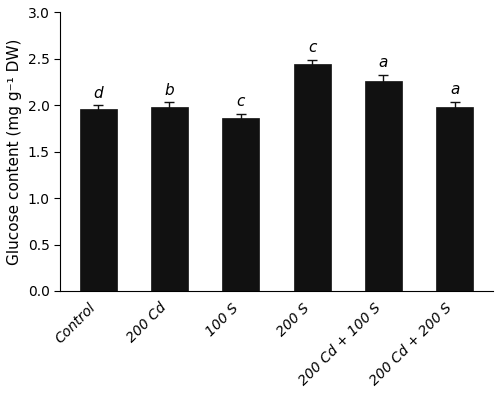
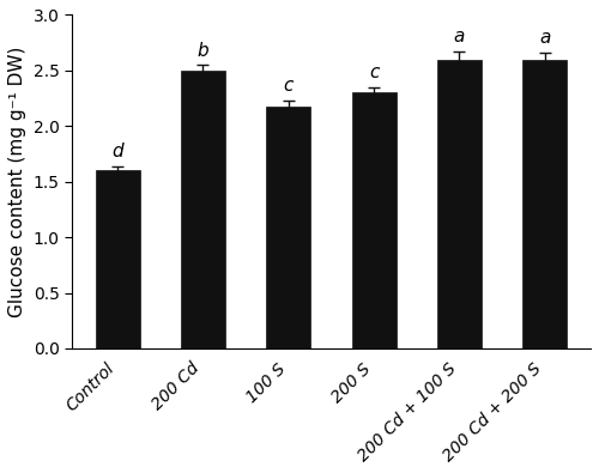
Control: 1.96 -> 1.60
200 Cd: 1.98 -> 2.50
100 S: 1.86 -> 2.18
200 S: 2.44 -> 2.30
200 Cd + 100 S: 2.26 -> 2.60
200 Cd + 200 S: 1.98 -> 2.60
